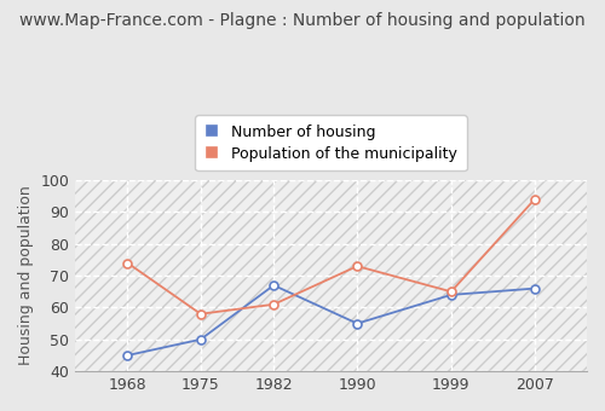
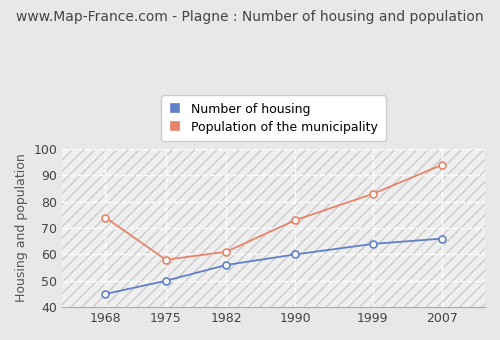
Number of housing/1982: 67 -> 56
Number of housing/1990: 55 -> 60
Population of the municipality/1999: 65 -> 83
